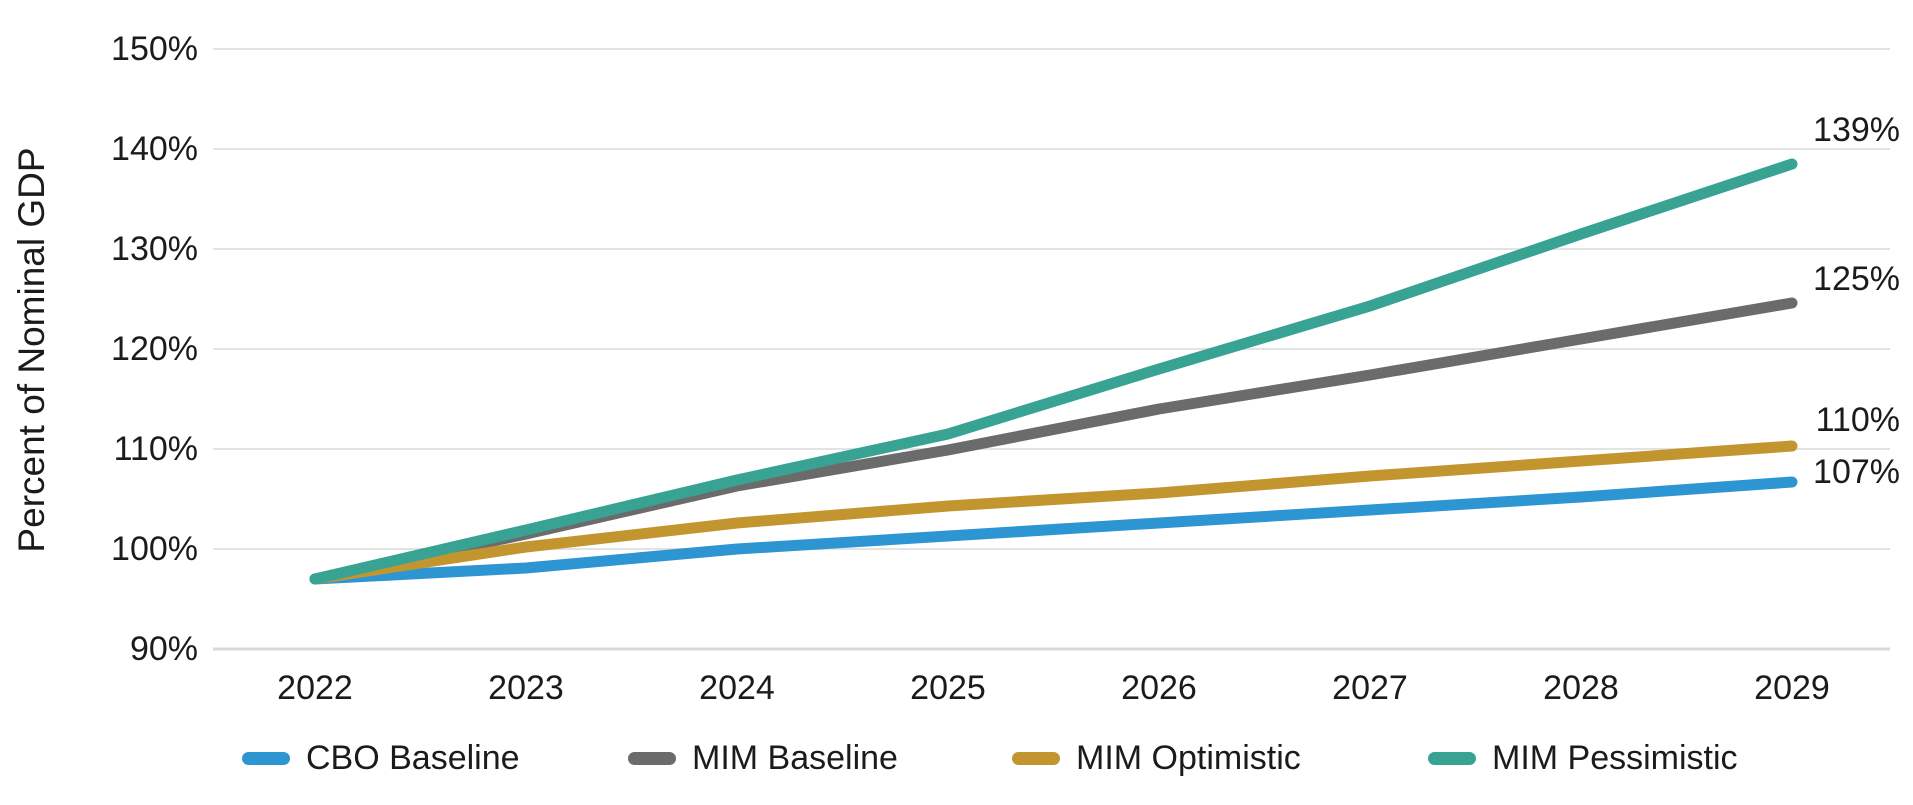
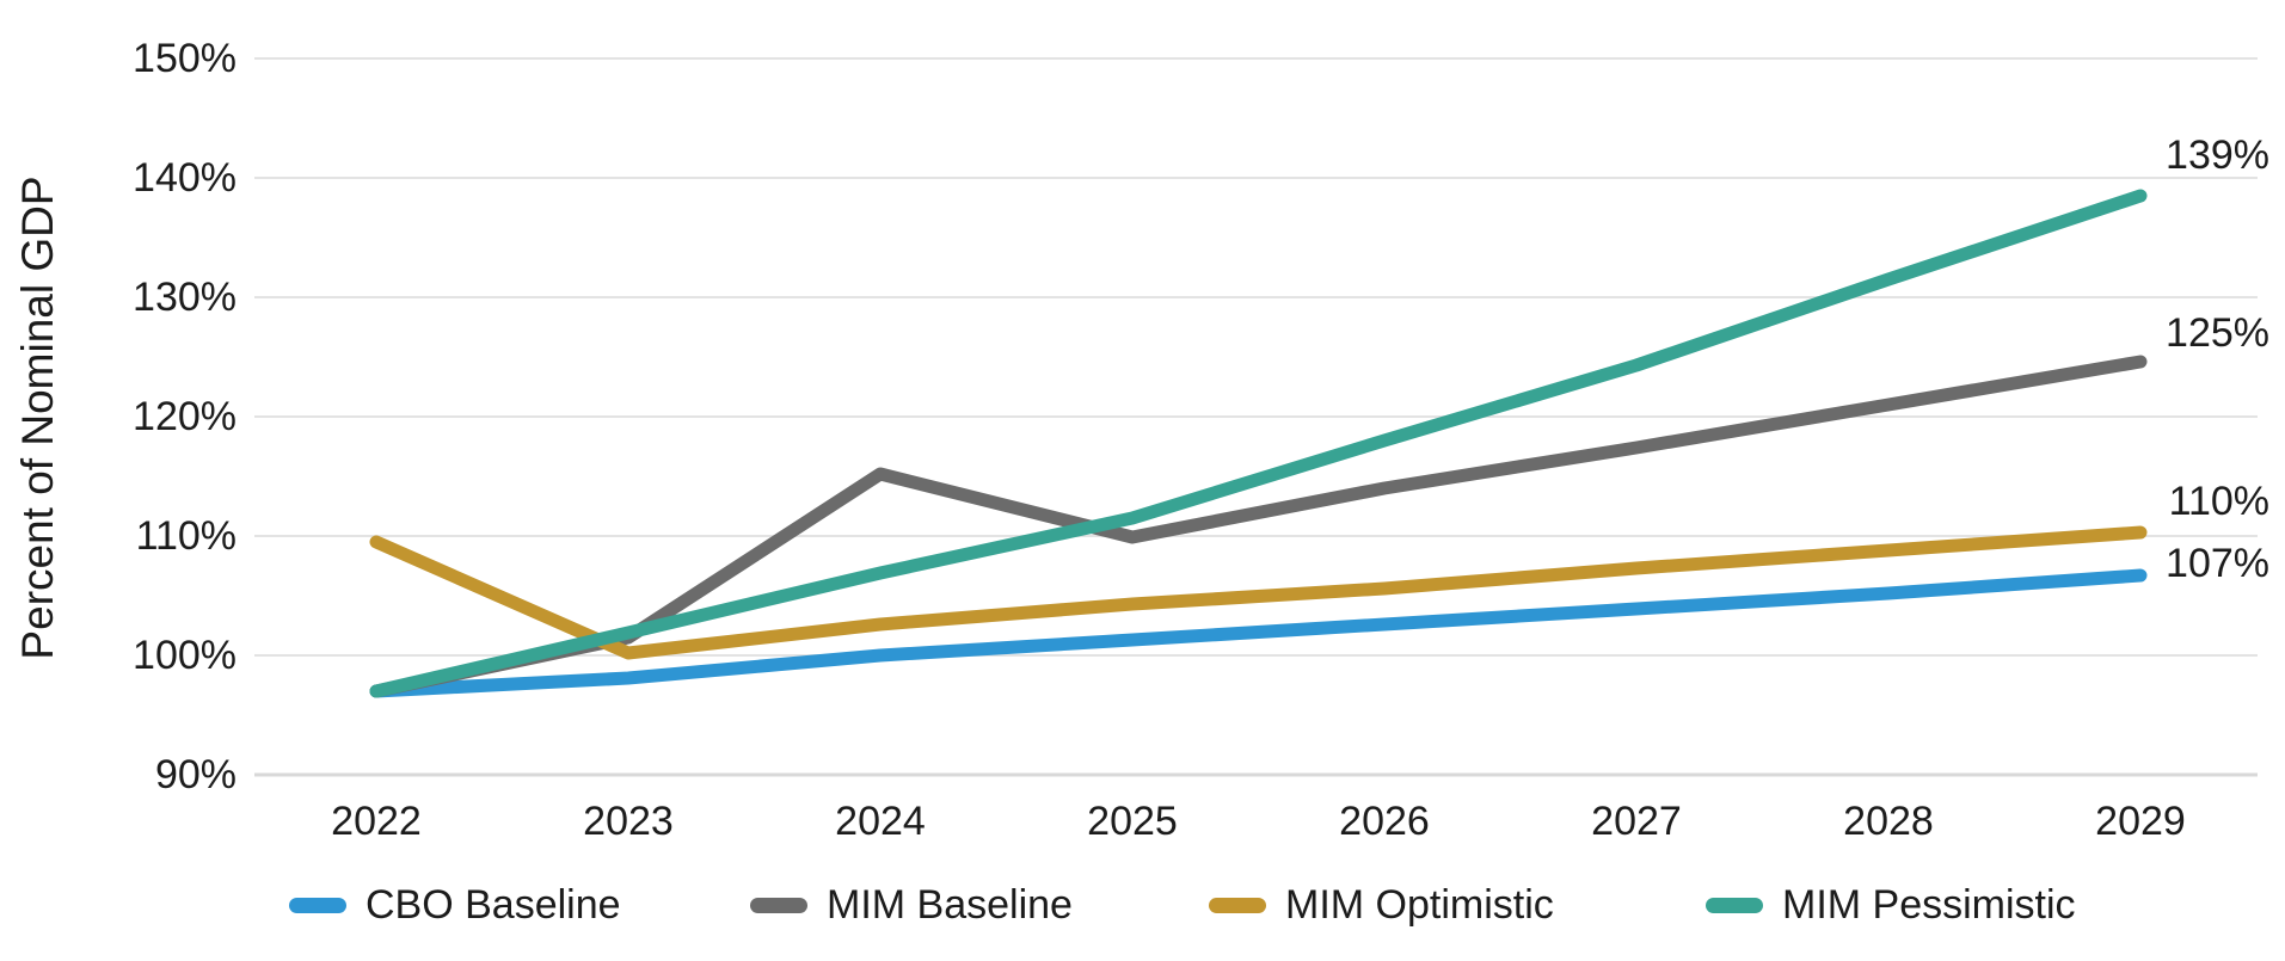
MIM Optimistic/2022: 97.0% -> 109.5%
MIM Baseline/2024: 106.3% -> 115.2%
